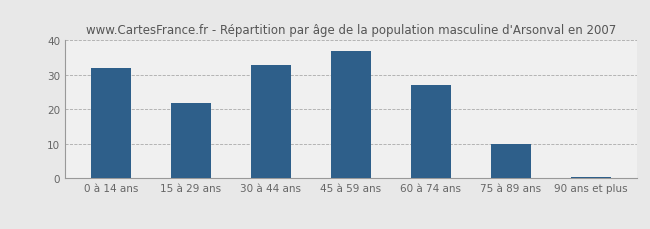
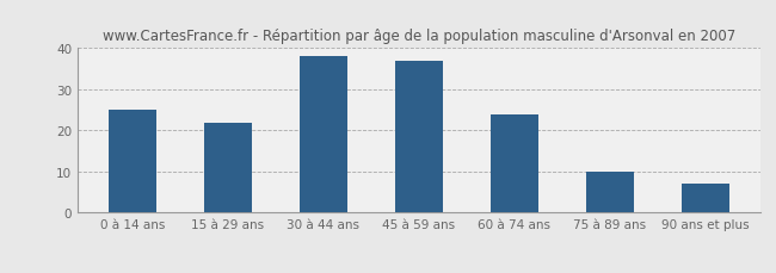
0 à 14 ans: 32.0 -> 25.0
30 à 44 ans: 33.0 -> 38.0
60 à 74 ans: 27.0 -> 24.0
90 ans et plus: 0.5 -> 7.0
